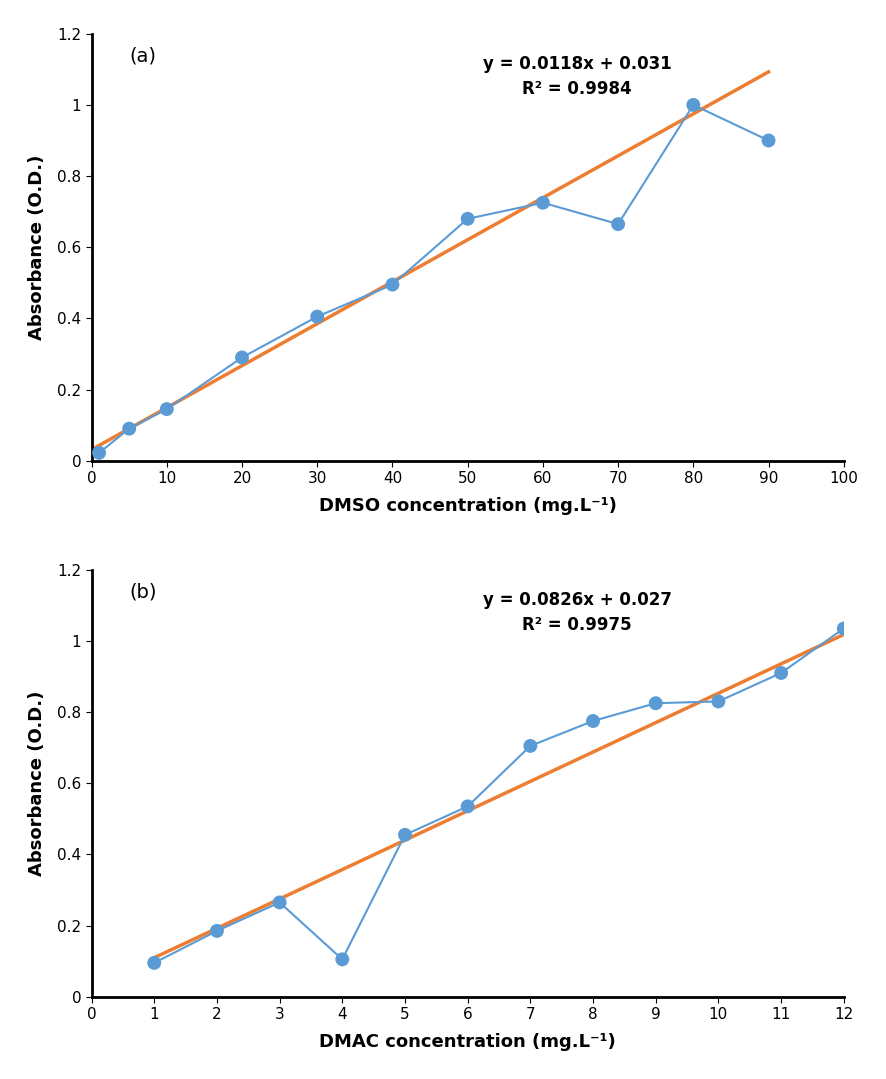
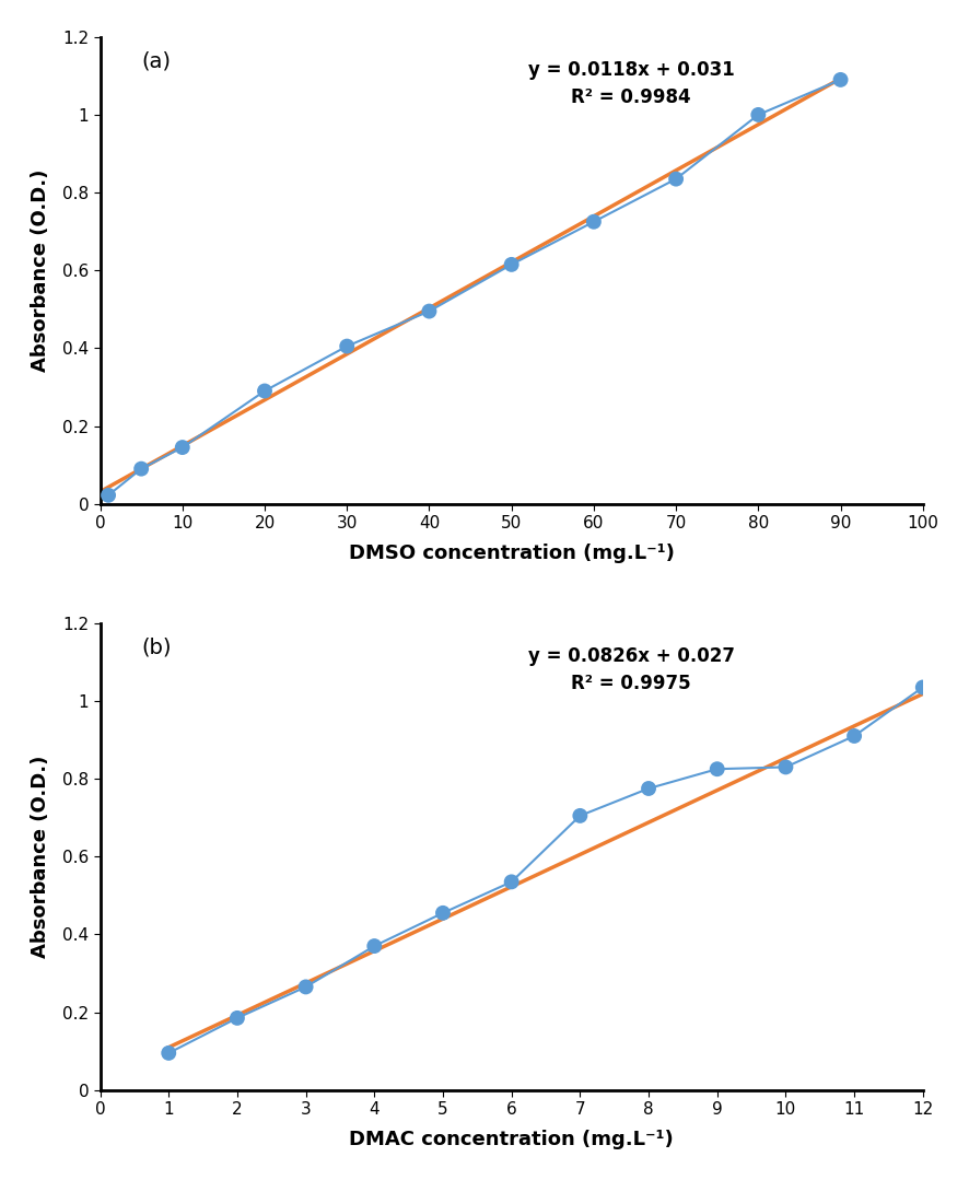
50: 0.680 -> 0.615
70: 0.665 -> 0.835
90: 0.900 -> 1.090
4: 0.105 -> 0.370
